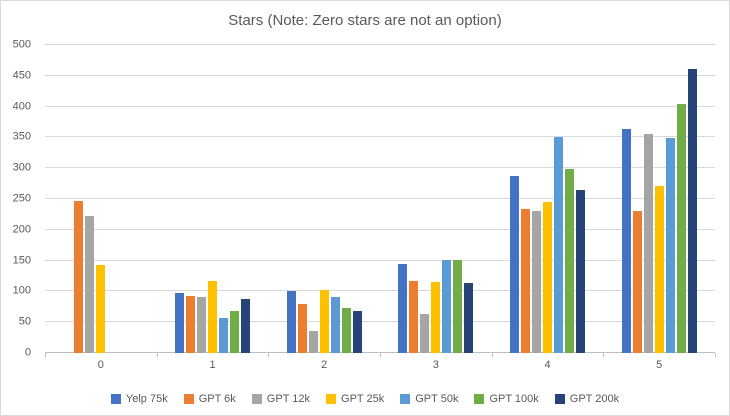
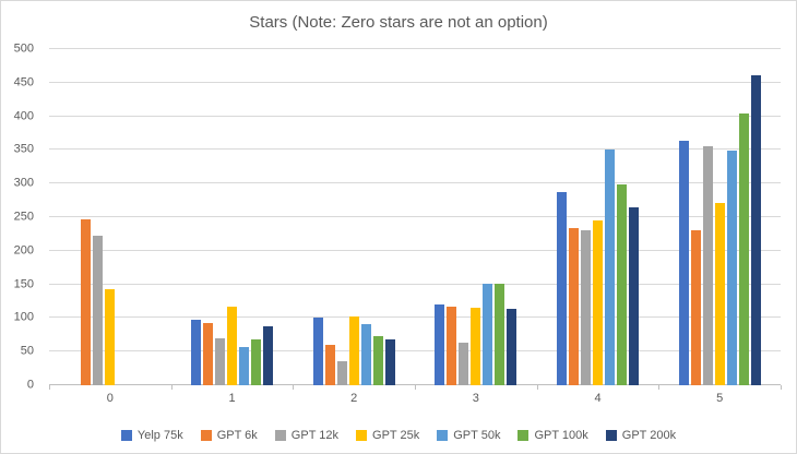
GPT 12k/1: 90 -> 70
GPT 6k/2: 80 -> 60
Yelp 75k/3: 140 -> 120
